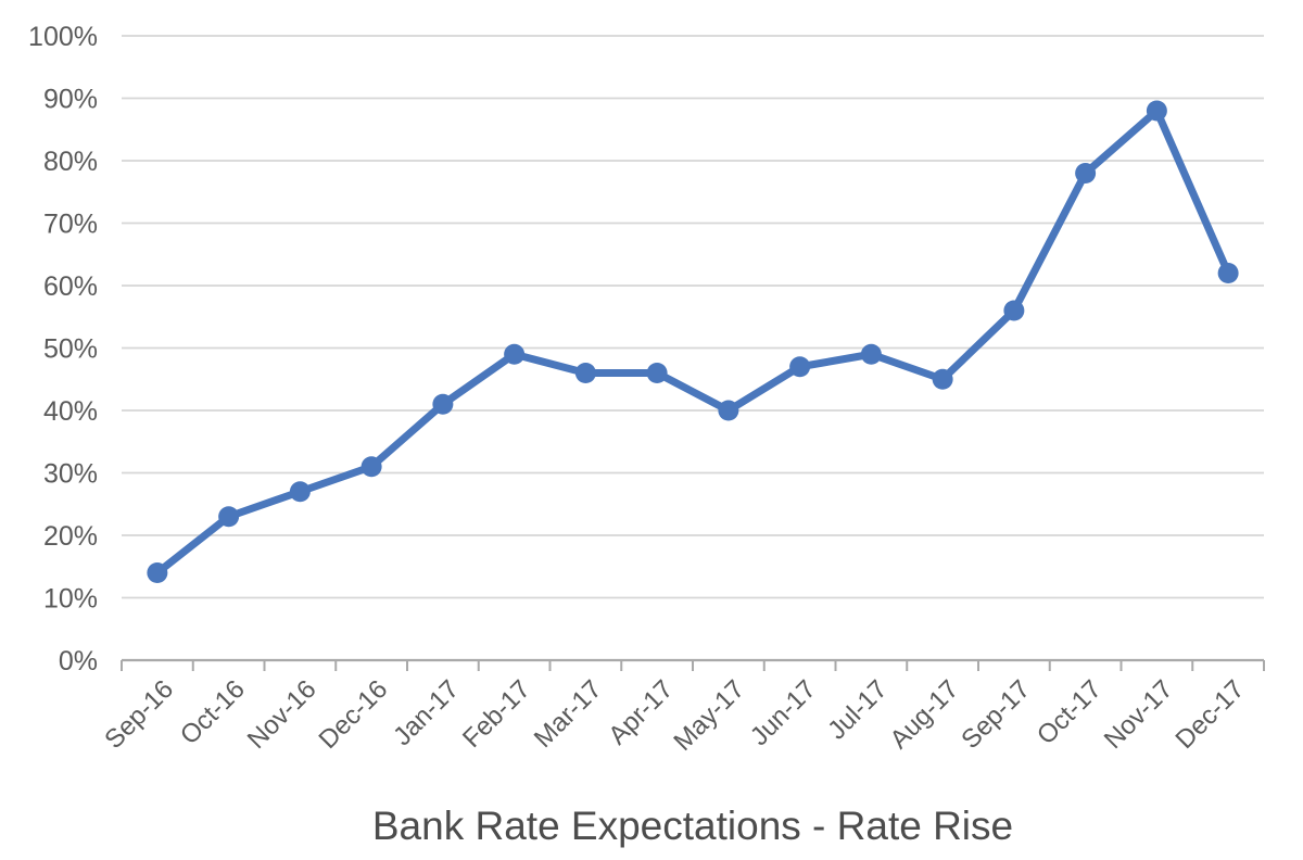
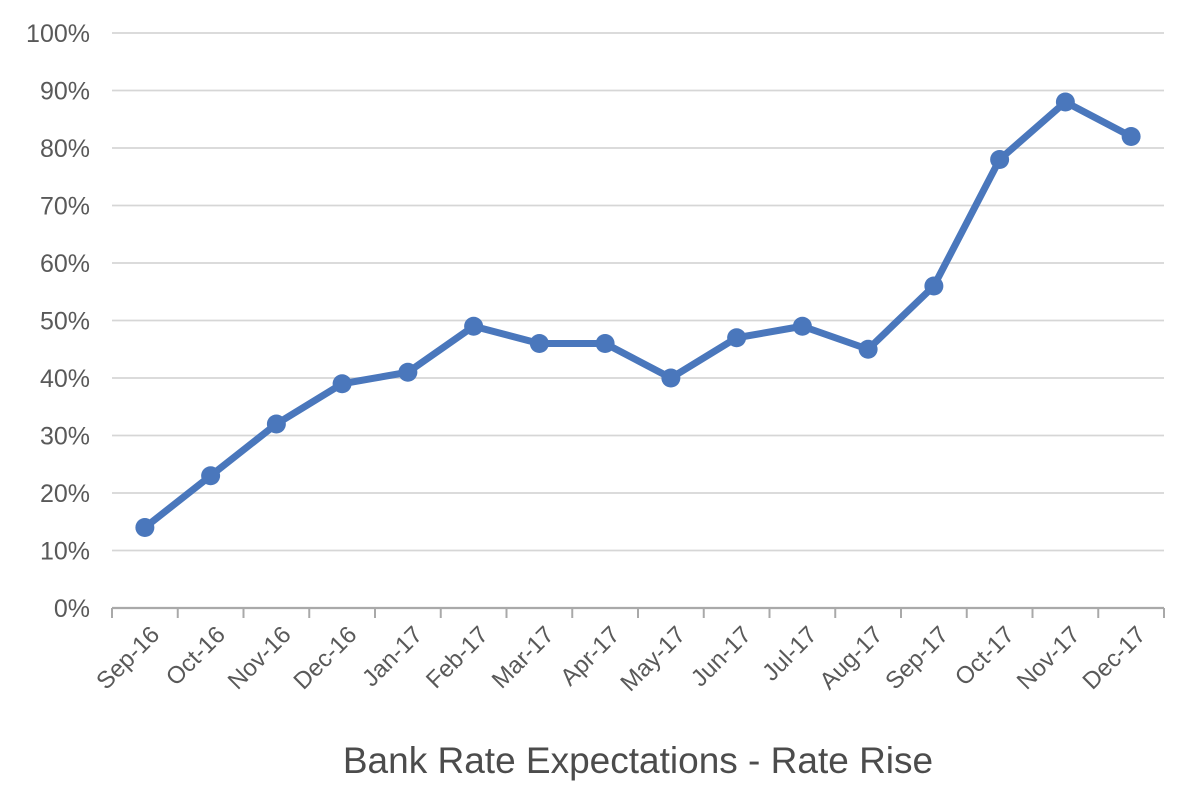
Nov-16: 27% -> 32%
Dec-16: 31% -> 39%
Dec-17: 62% -> 82%
